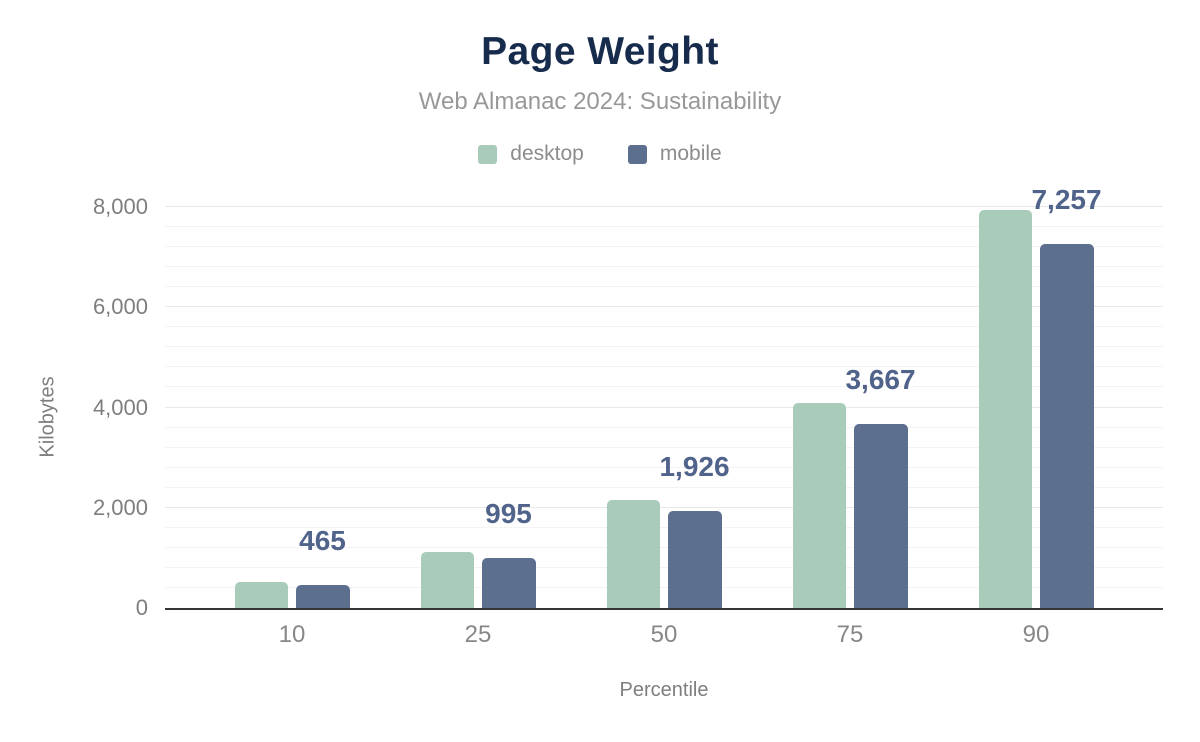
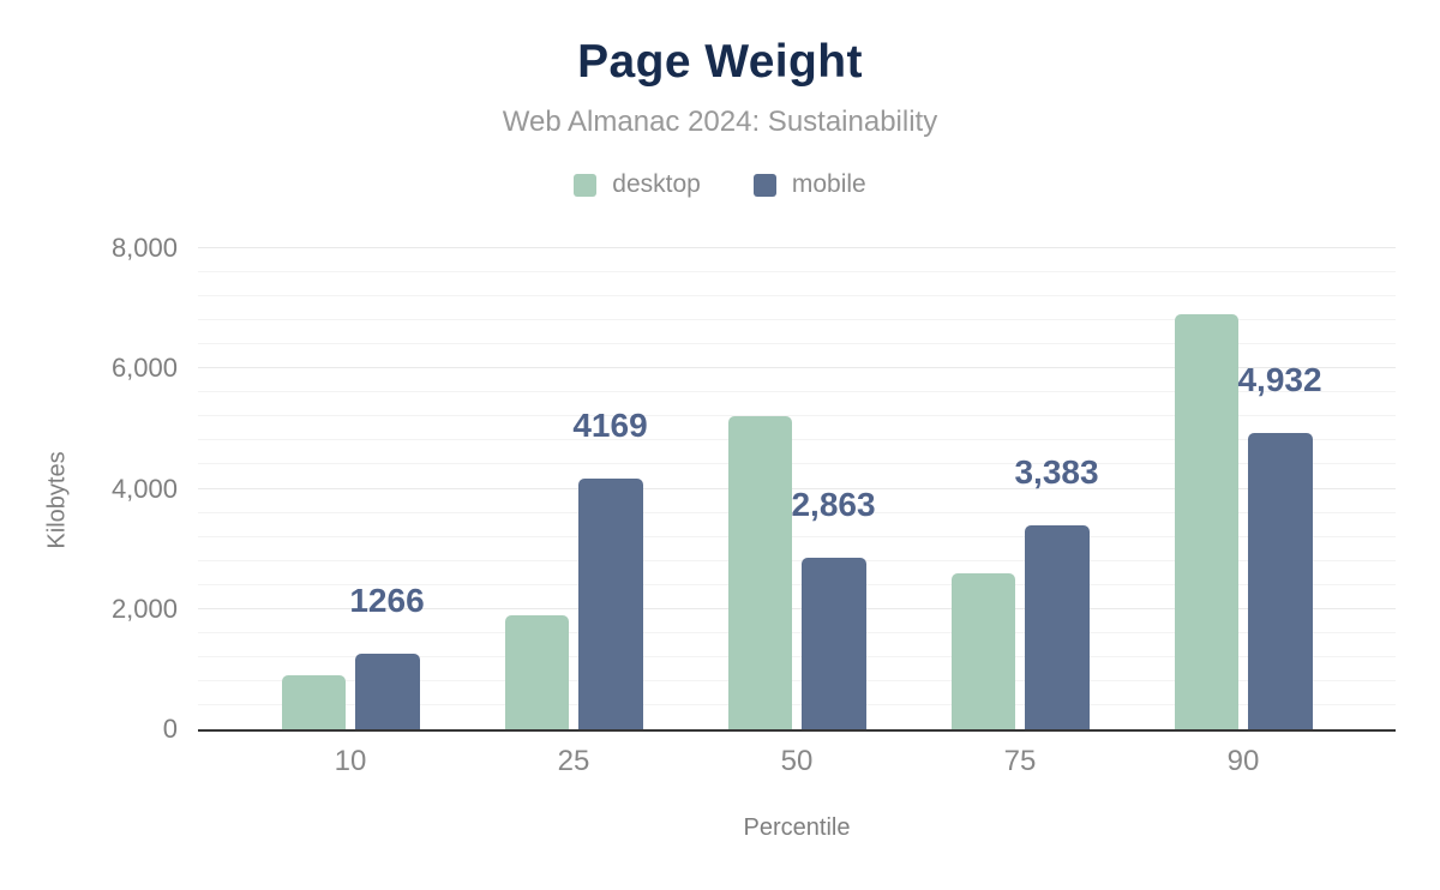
desktop/10: 500 -> 900
mobile/10: 465 -> 1266
desktop/25: 1100 -> 1900
mobile/25: 995 -> 4169
desktop/50: 2200 -> 5200
mobile/50: 1,926 -> 2,863
desktop/75: 4100 -> 2600
mobile/75: 3,667 -> 3,383
desktop/90: 8000 -> 6900
mobile/90: 7,257 -> 4,932
